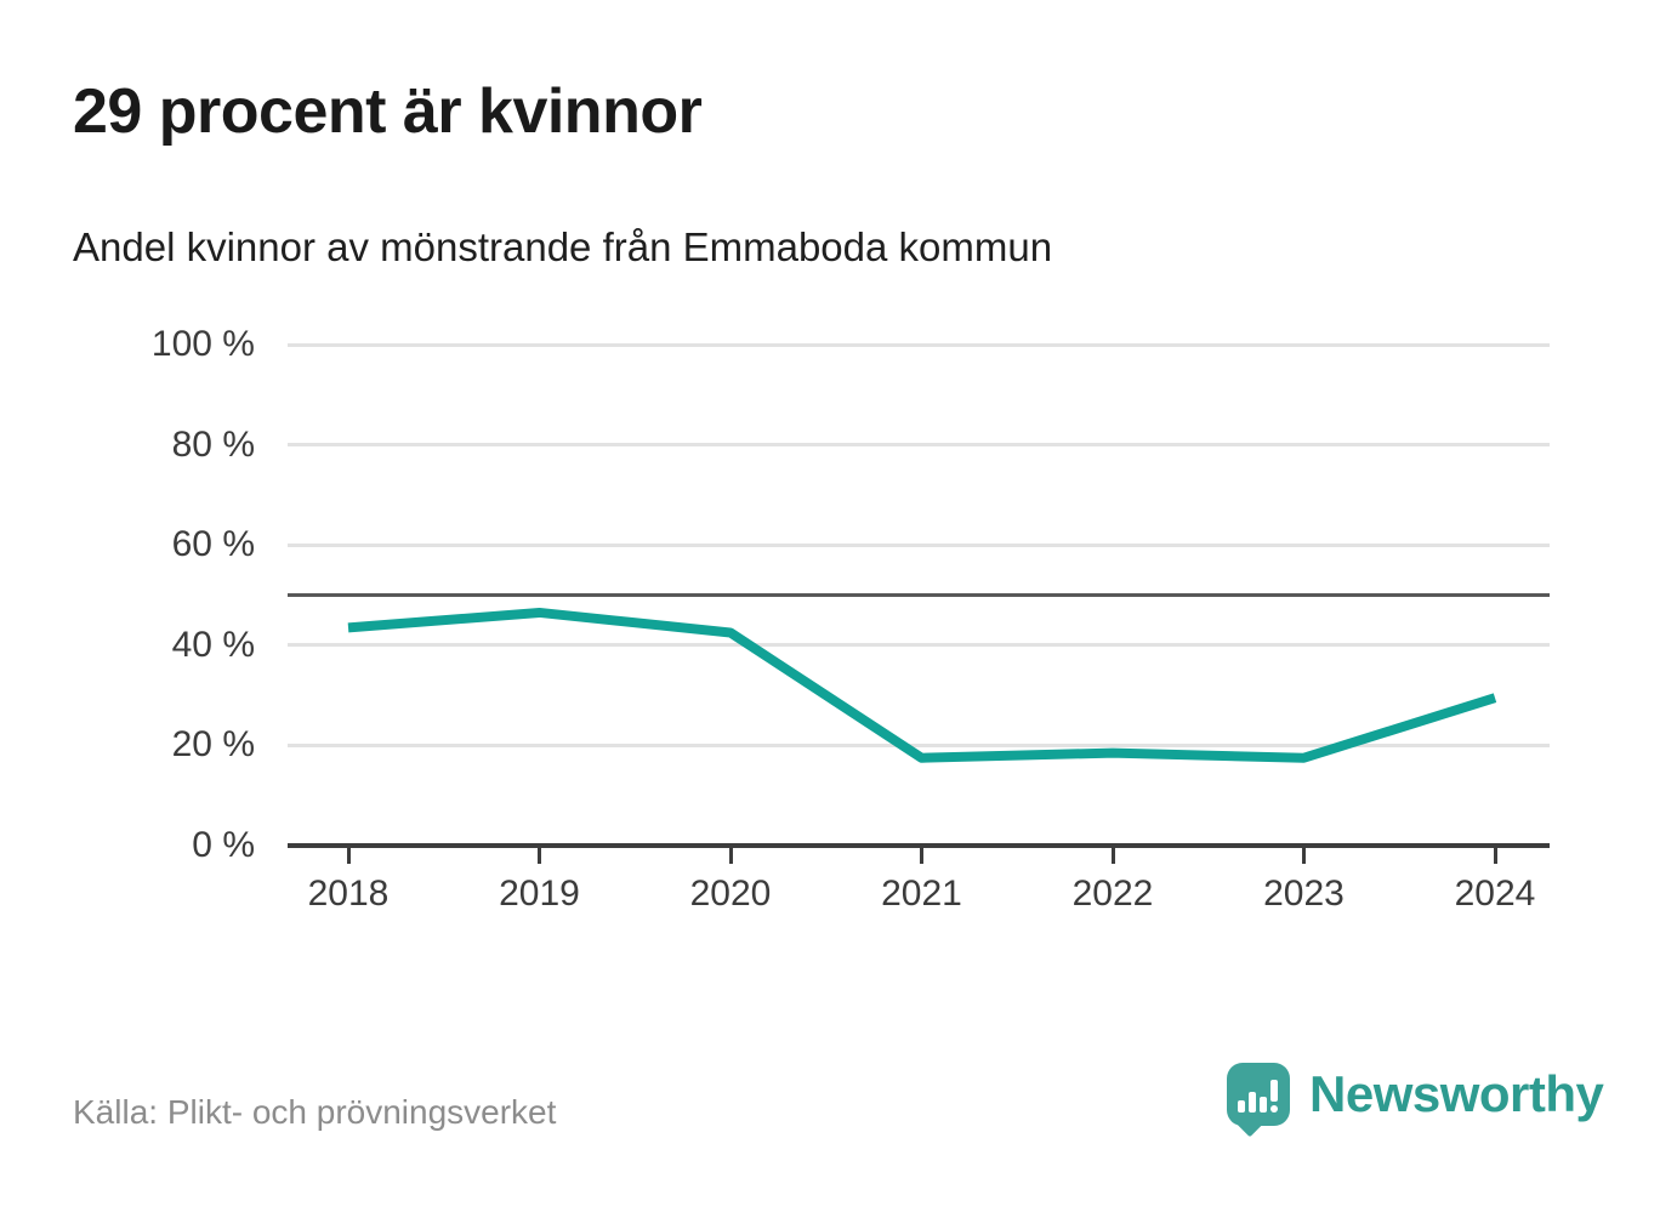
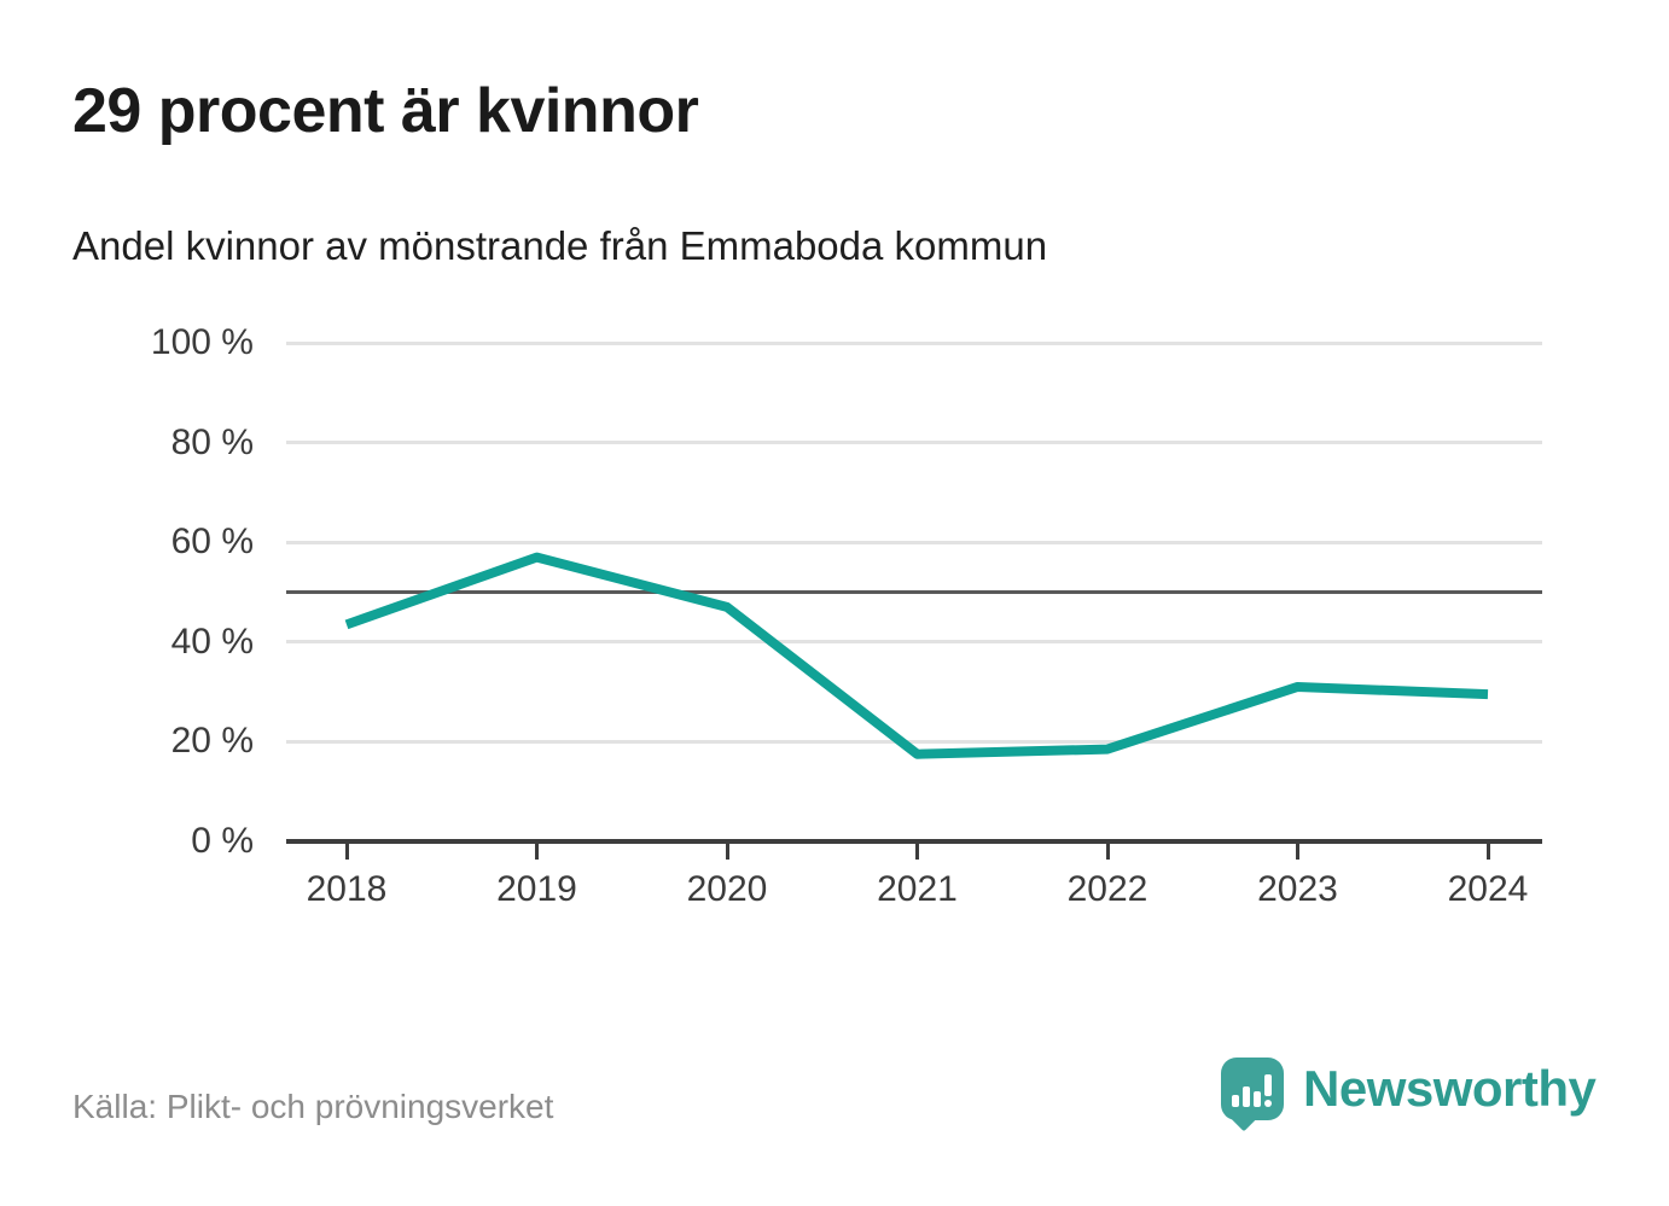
2019: 46% -> 57%
2020: 42% -> 47%
2023: 18% -> 31%
